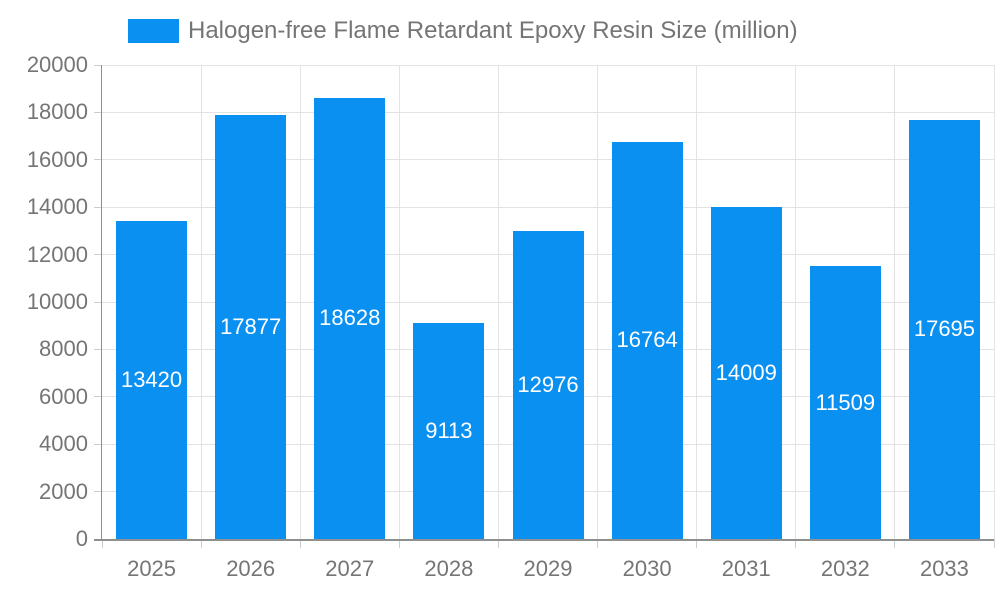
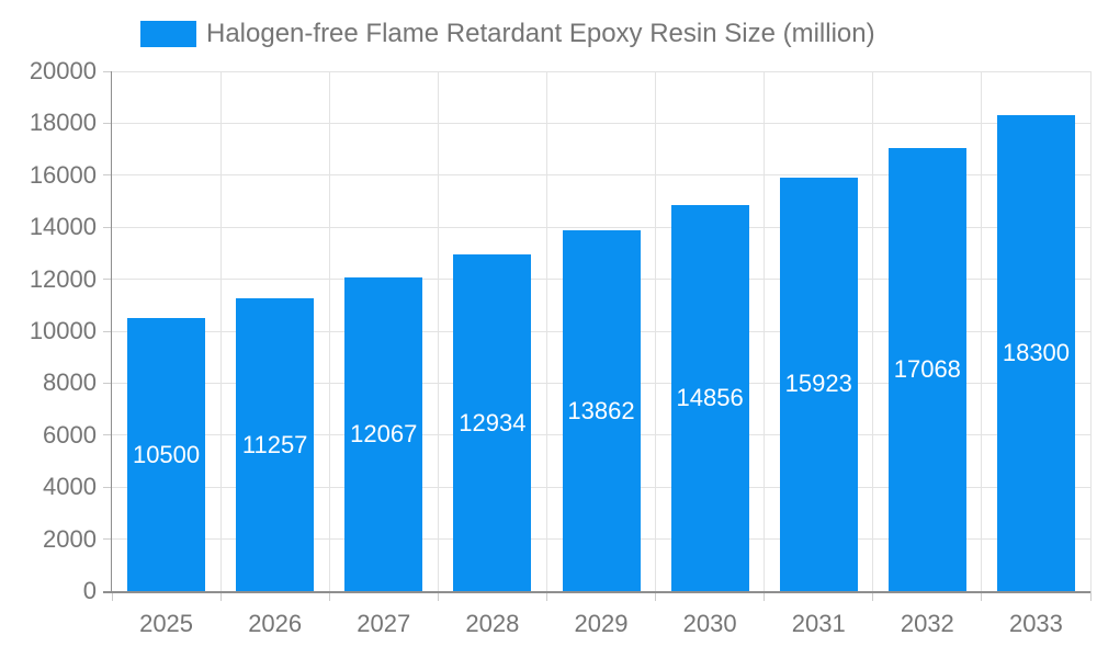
2025: 13420 -> 10500
2026: 17877 -> 11257
2027: 18628 -> 12067
2028: 9113 -> 12934
2029: 12976 -> 13862
2030: 16764 -> 14856
2031: 14009 -> 15923
2032: 11509 -> 17068
2033: 17695 -> 18300
